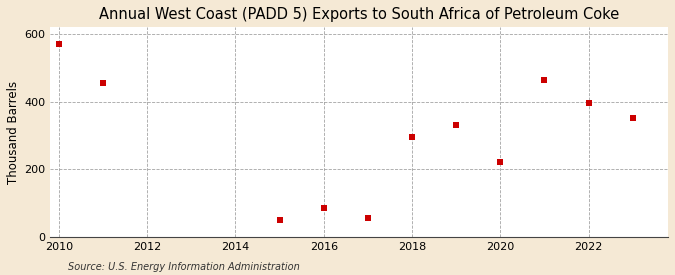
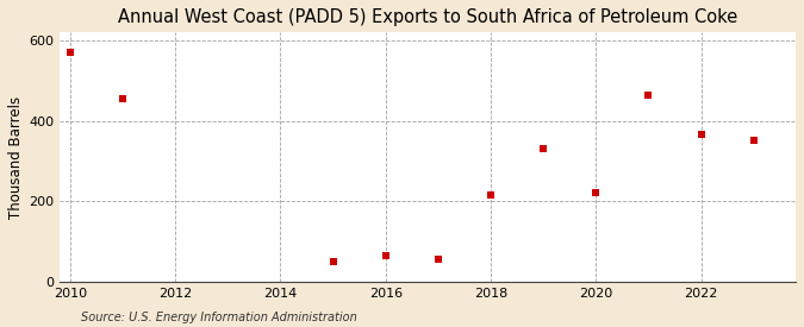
2016: 85 -> 65
2018: 295 -> 215
2022: 395 -> 365
